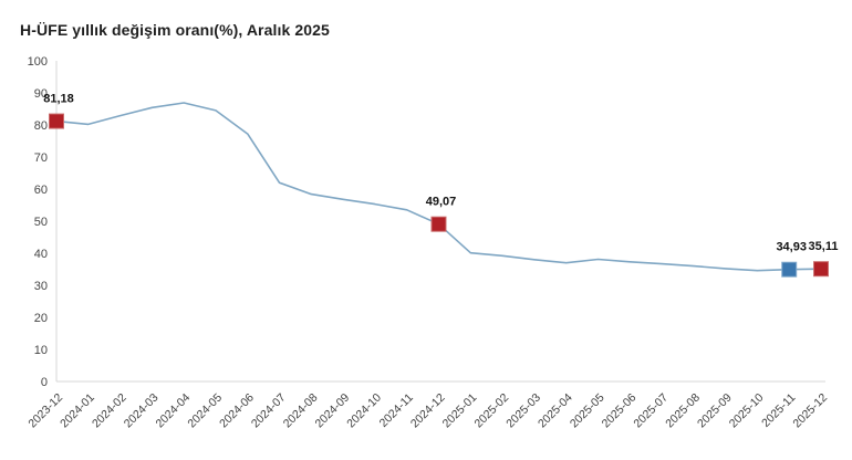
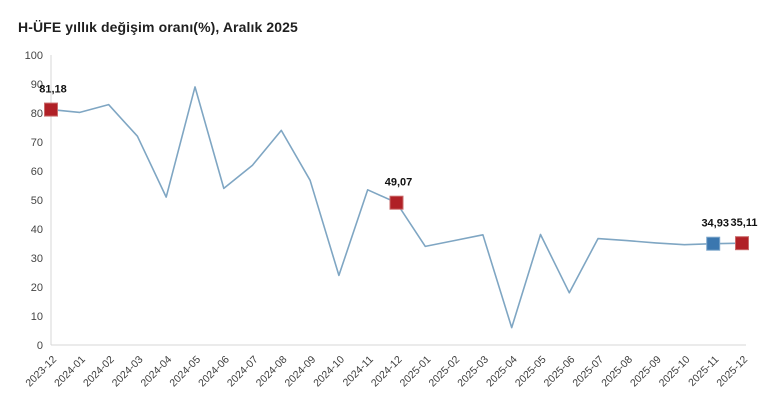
2024-03: 85 -> 72
2024-04: 87 -> 51
2024-05: 84 -> 89
2024-06: 77 -> 54
2024-08: 58 -> 74
2024-10: 55 -> 24
2025-01: 40 -> 34
2025-02: 39 -> 36
2025-04: 37 -> 6
2025-06: 37 -> 18
